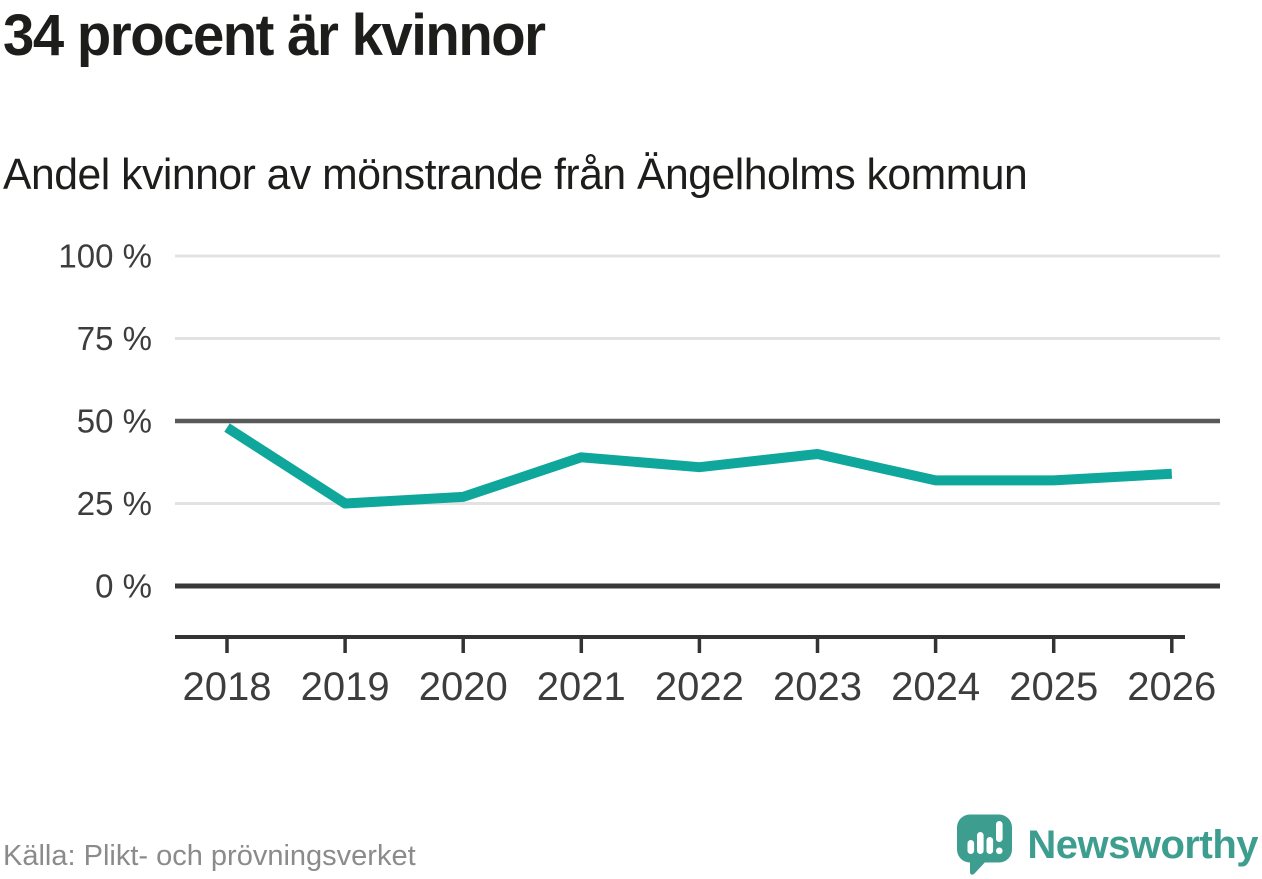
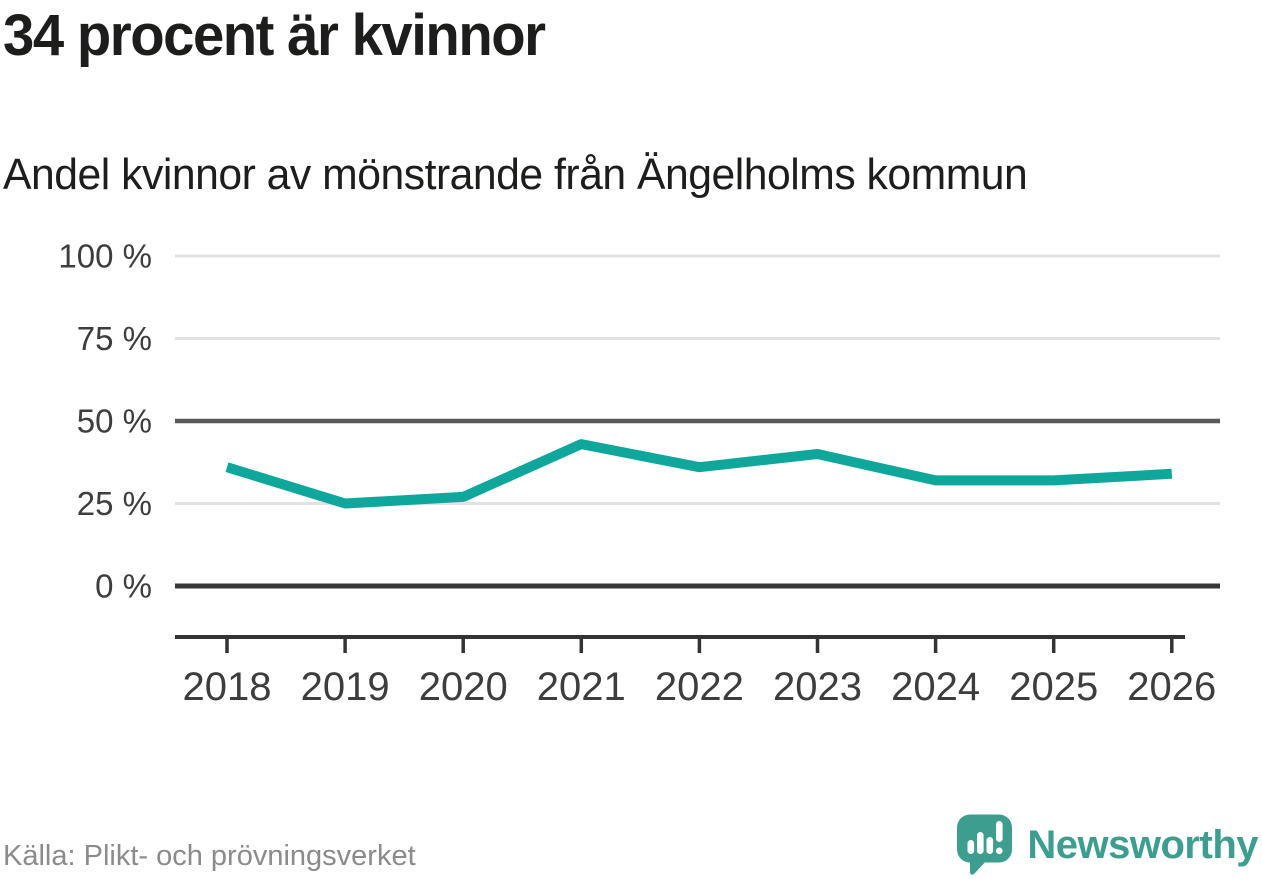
2018: 48% -> 36%
2021: 39% -> 43%
